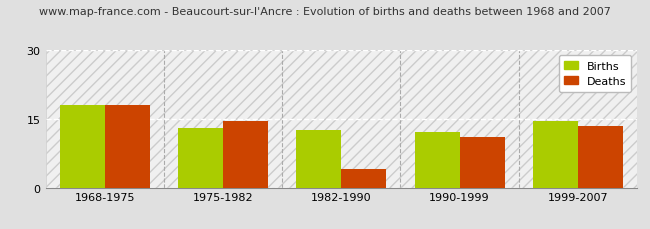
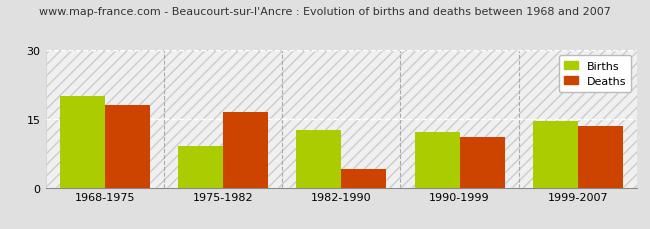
Births/1968-1975: 18.0 -> 20.0
Births/1975-1982: 13.0 -> 9.0
Deaths/1975-1982: 14.5 -> 16.5
